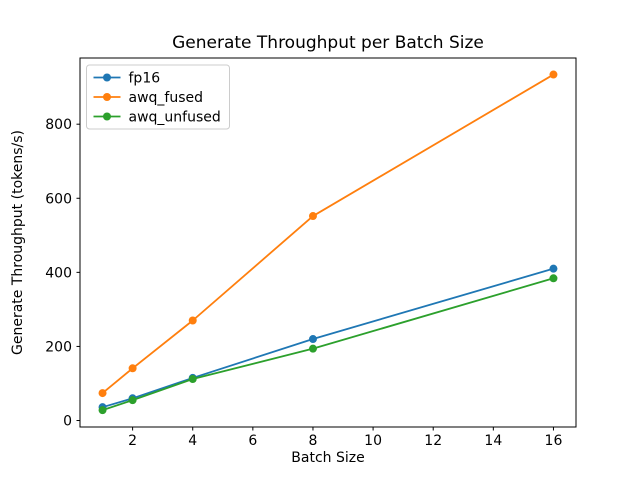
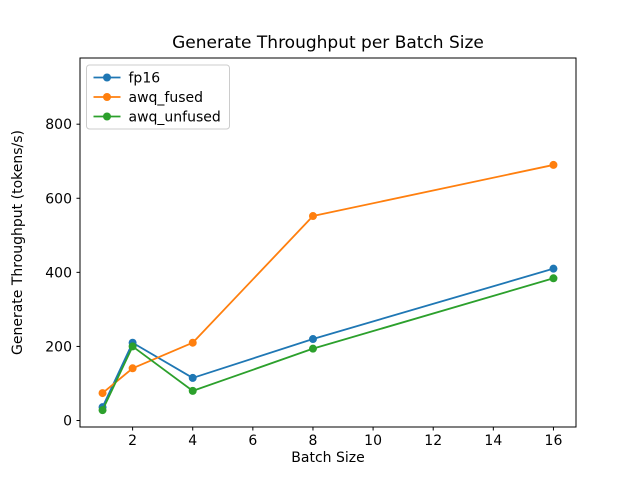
fp16/2: 60 -> 210
awq_unfused/2: 60 -> 200
awq_fused/4: 270 -> 210
awq_unfused/4: 110 -> 80
awq_fused/16: 930 -> 690
